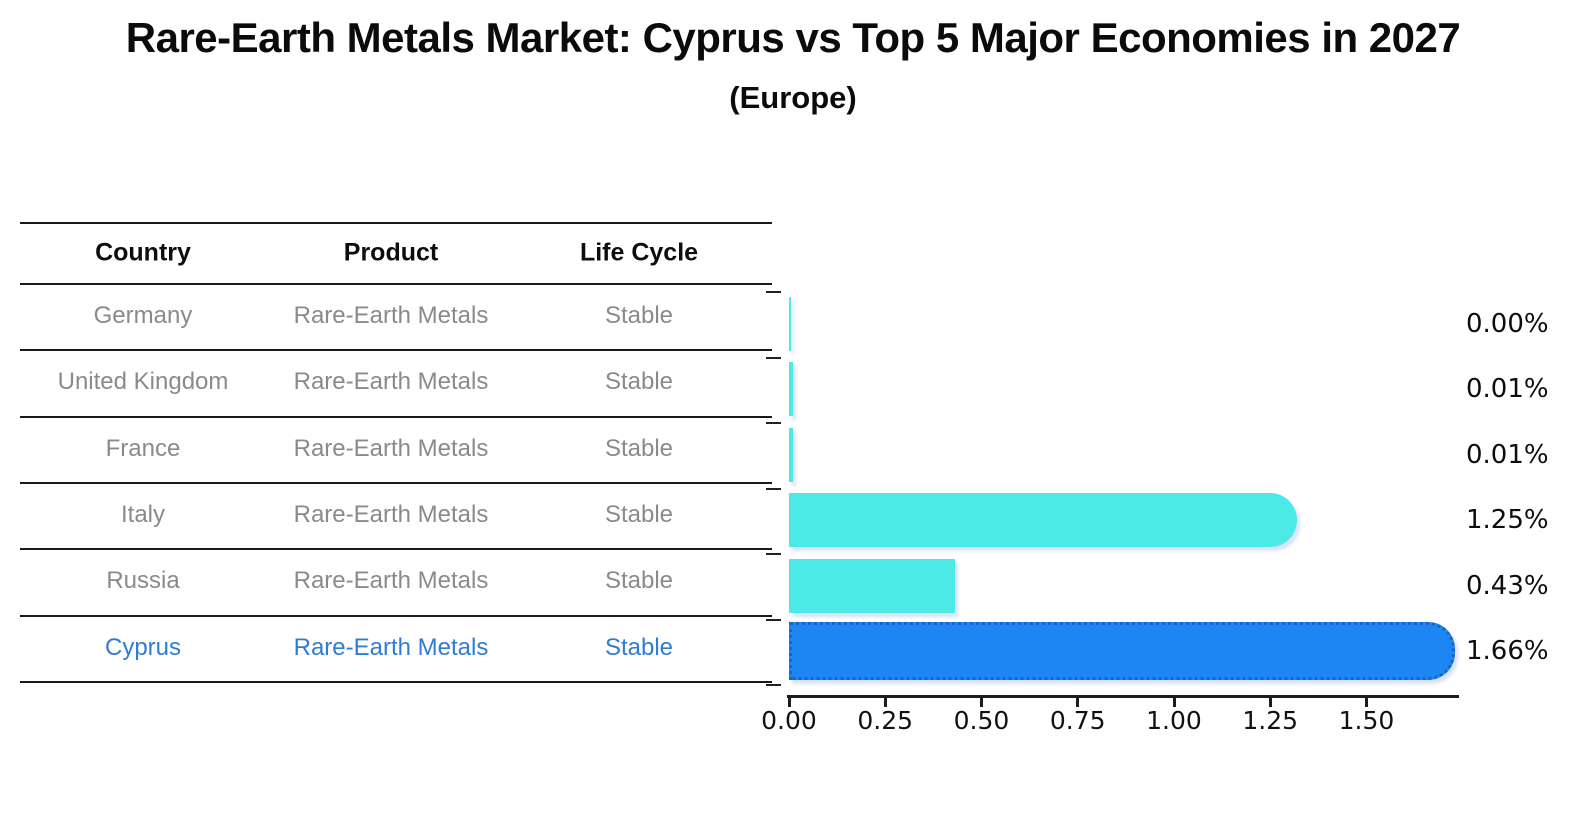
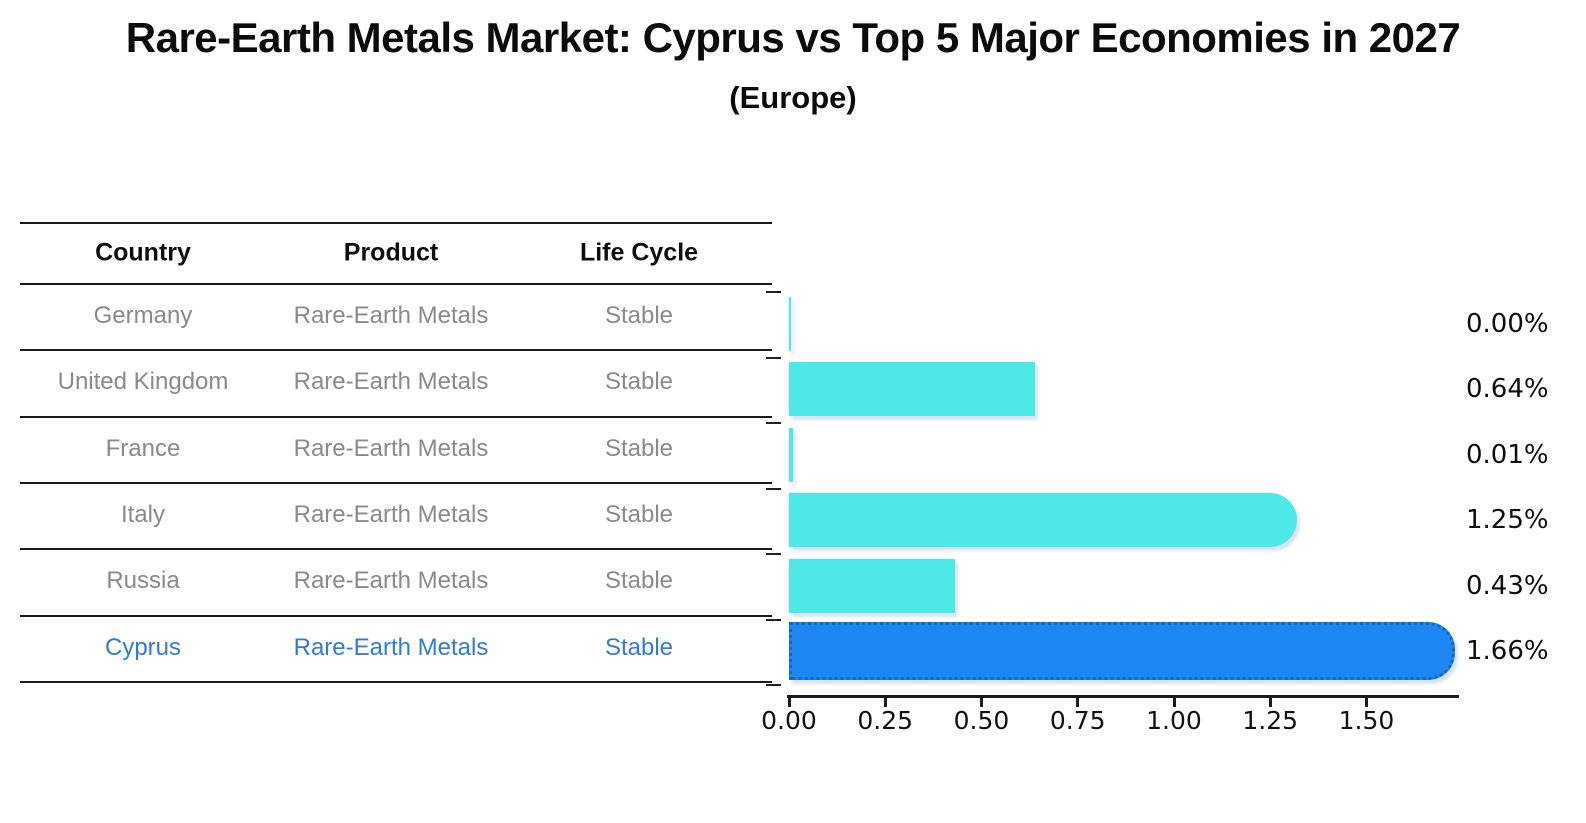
United Kingdom: 0.01% -> 0.64%
